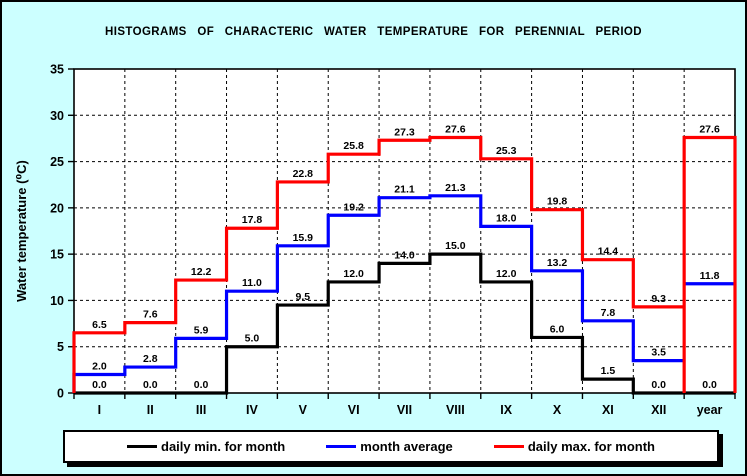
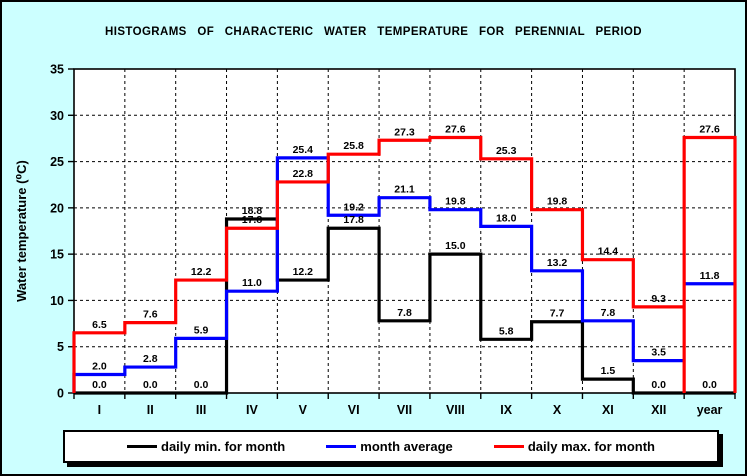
daily min. for month/IV: 5.0 -> 18.8
daily min. for month/V: 9.5 -> 12.2
month average/V: 15.9 -> 25.4
daily min. for month/VI: 12.0 -> 17.8
daily min. for month/VII: 14.0 -> 7.8
month average/VIII: 21.3 -> 19.8
daily min. for month/IX: 12.0 -> 5.8
daily min. for month/X: 6.0 -> 7.7
